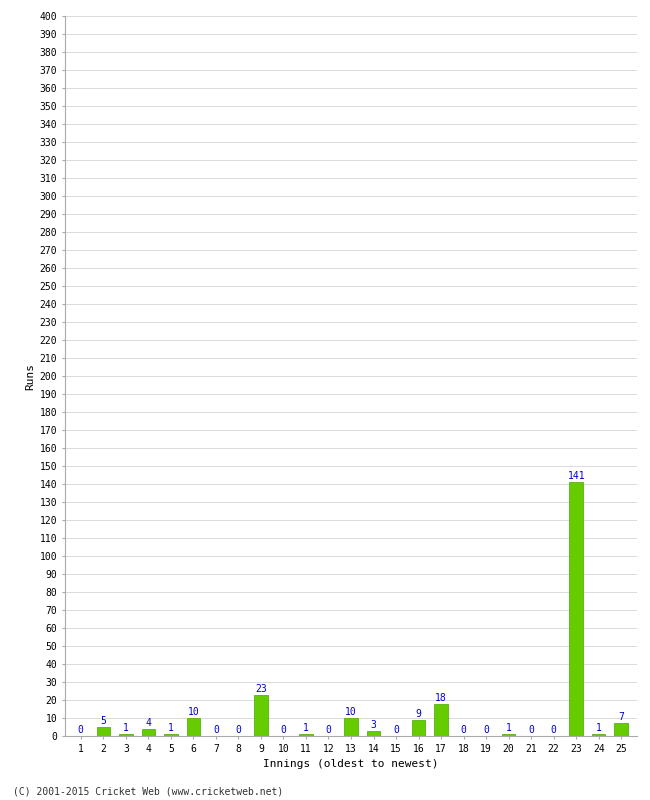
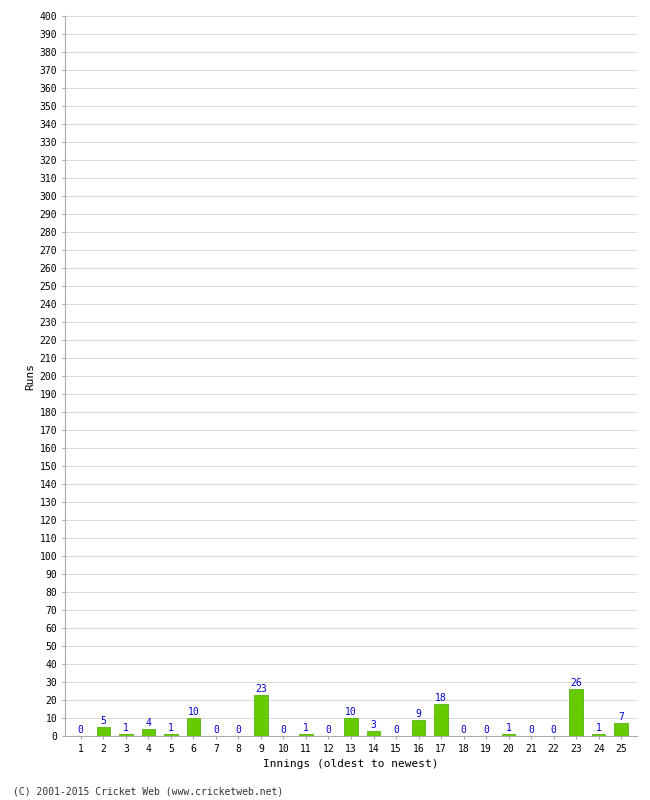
23: 141 -> 26
